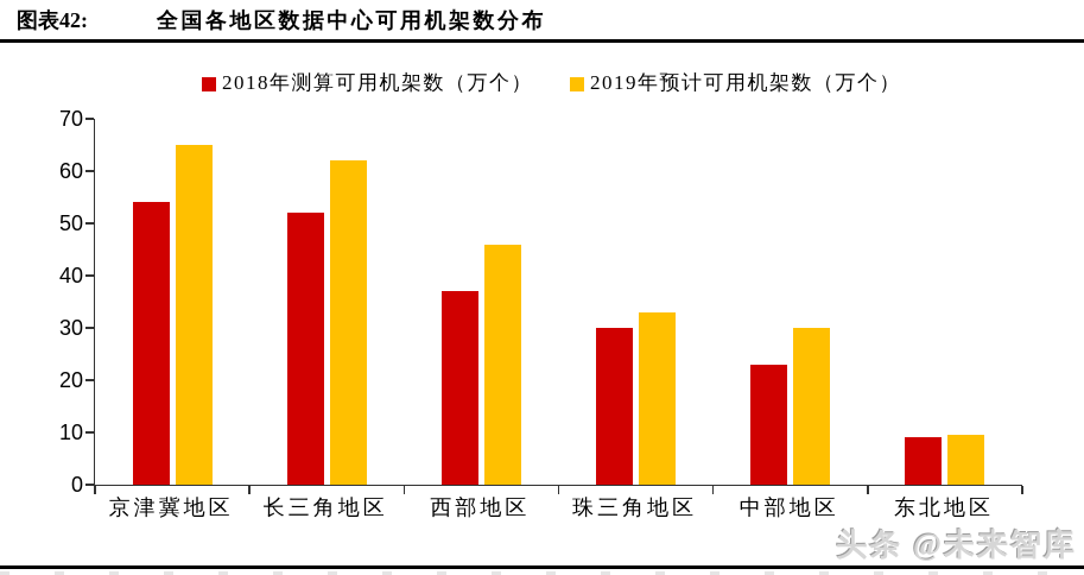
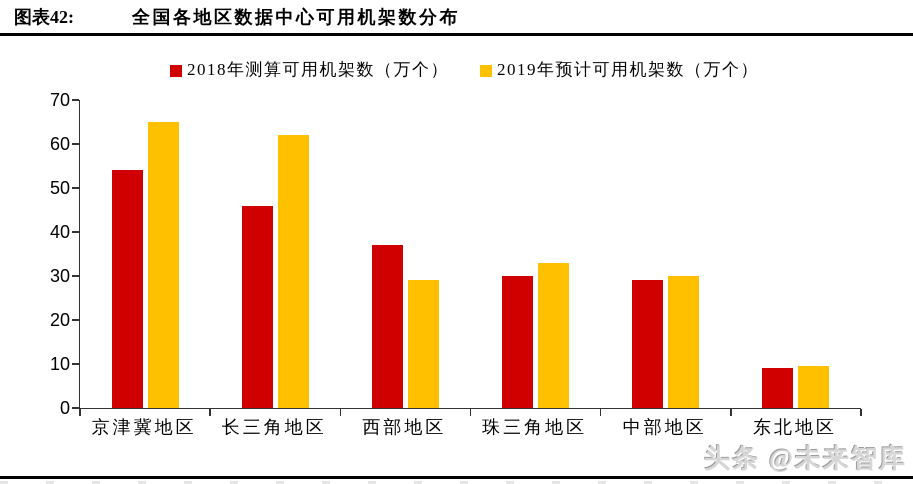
2018年测算可用机架数（万个）/长三角地区: 52 -> 46
2019年预计可用机架数（万个）/西部地区: 46 -> 29
2018年测算可用机架数（万个）/中部地区: 23 -> 29
